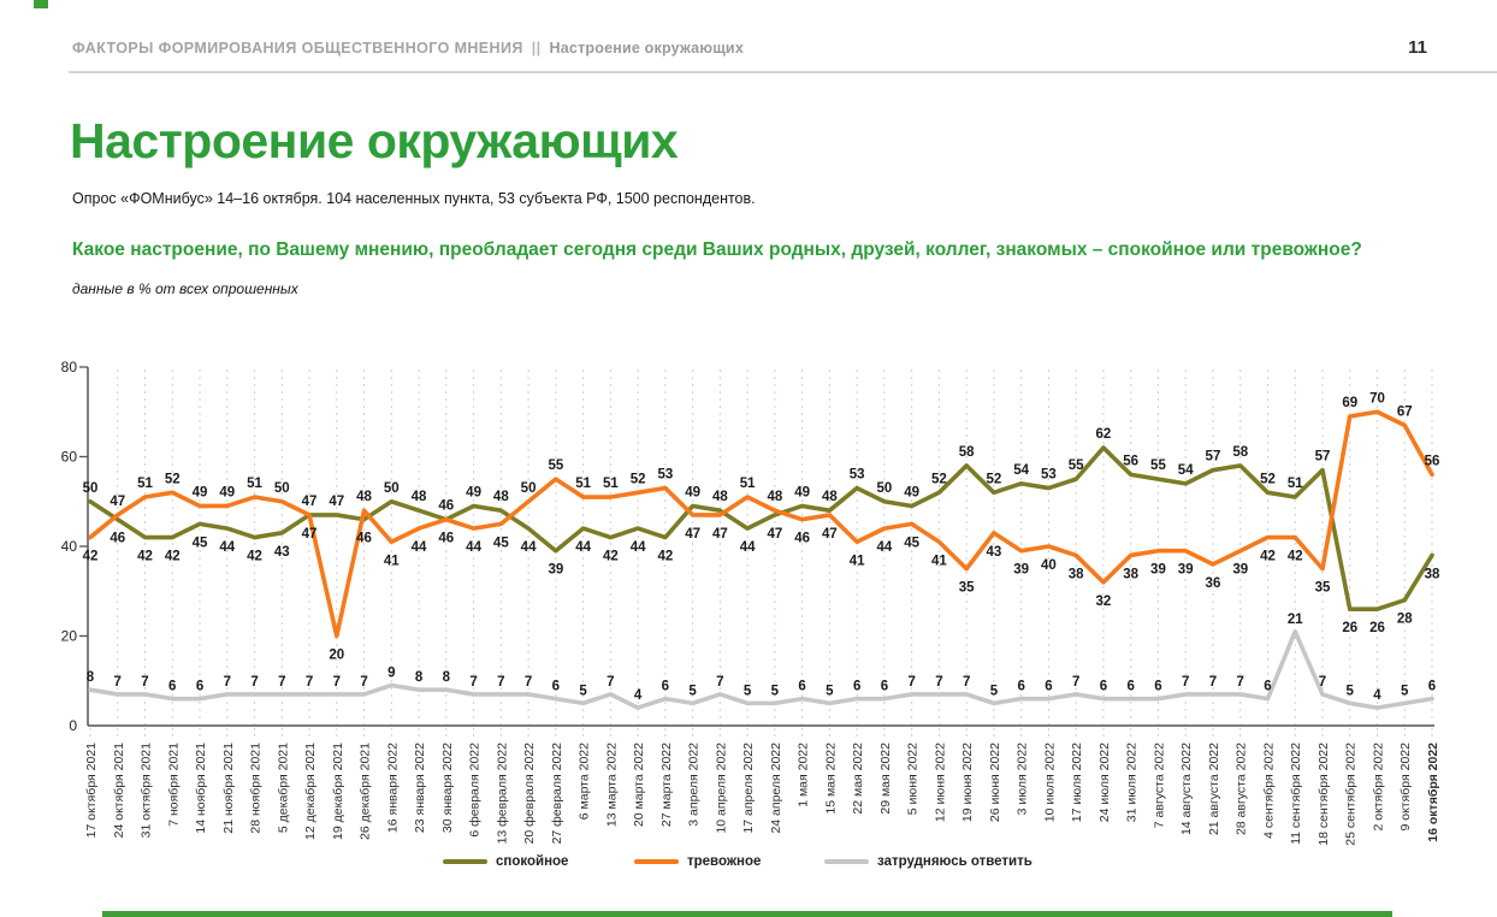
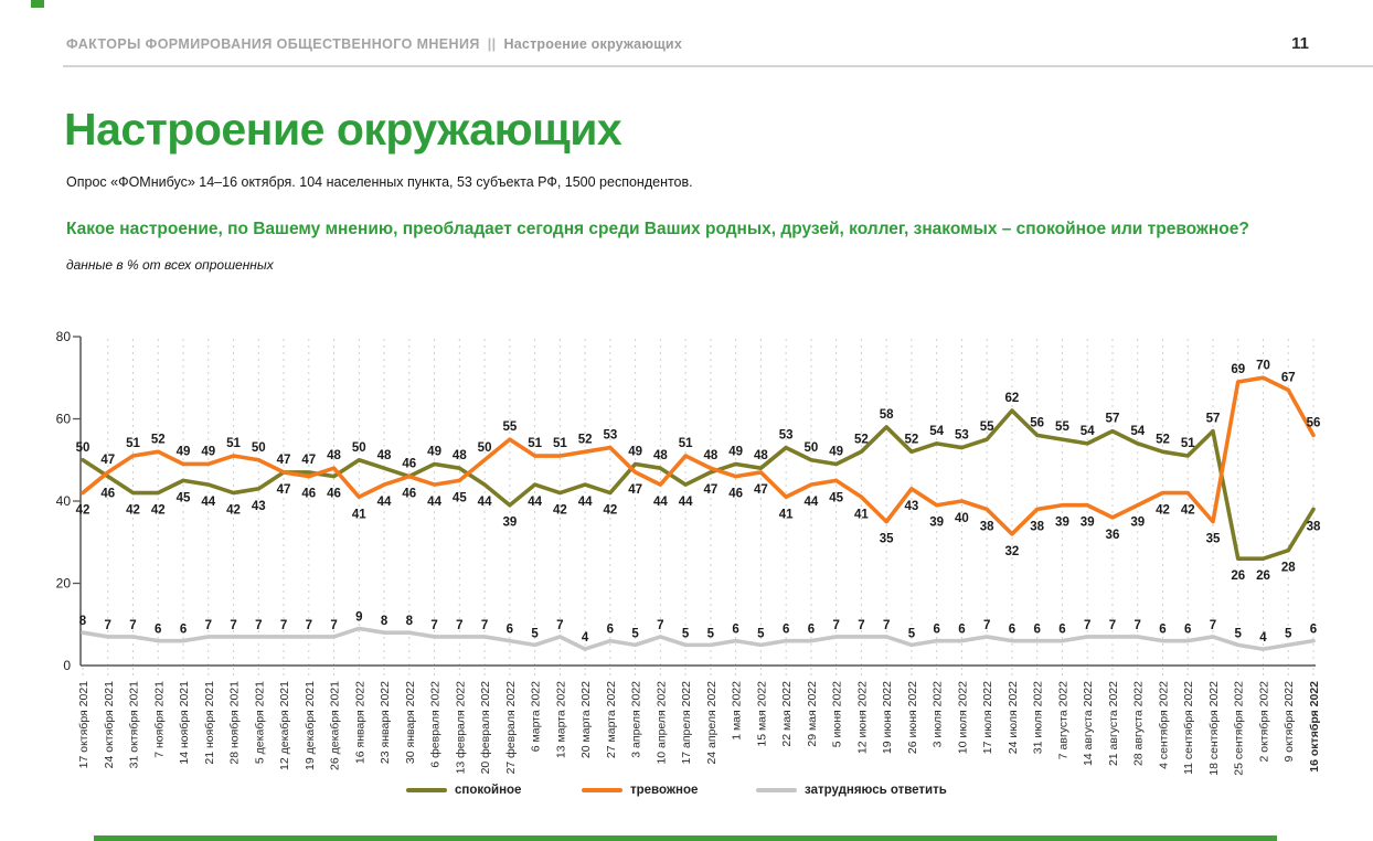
тревожное/19 декабря 2021: 20 -> 46
тревожное/10 апреля 2022: 47 -> 44
спокойное/28 августа 2022: 58 -> 54
затрудняюсь ответить/11 сентября 2022: 21 -> 6
